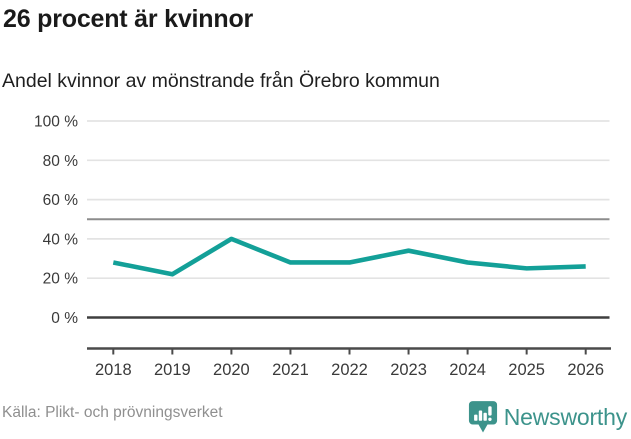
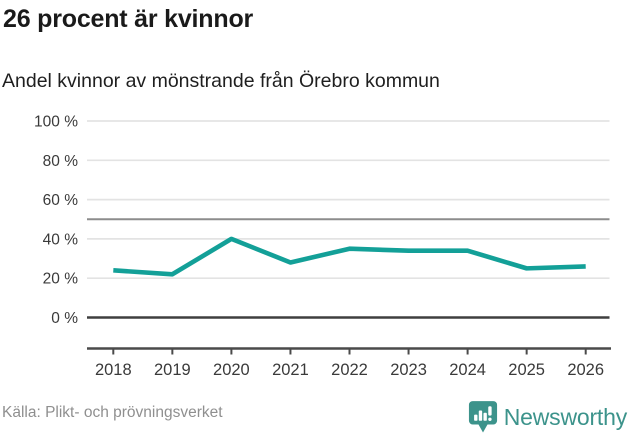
2018: 28% -> 24%
2022: 28% -> 35%
2024: 28% -> 34%
